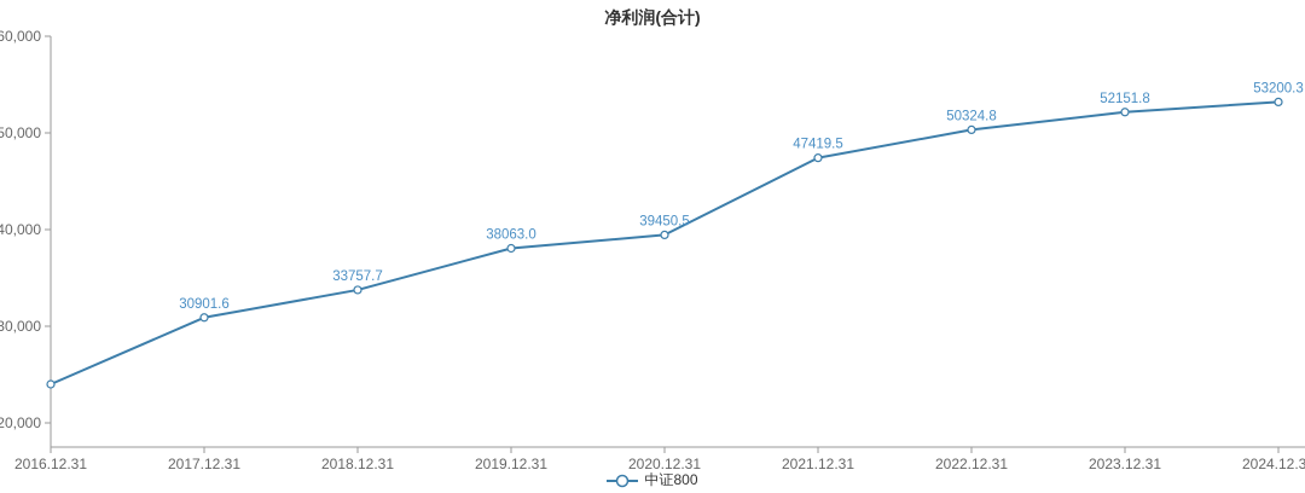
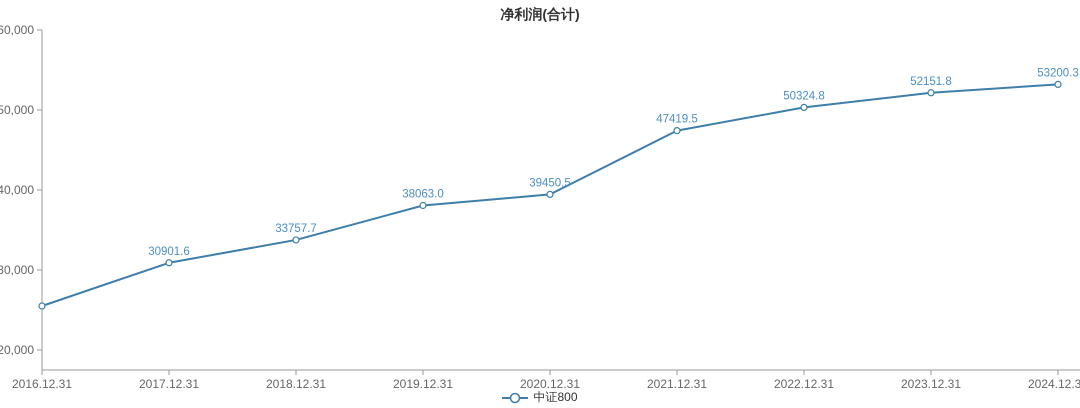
2016.12.31: 24000 -> 26000
